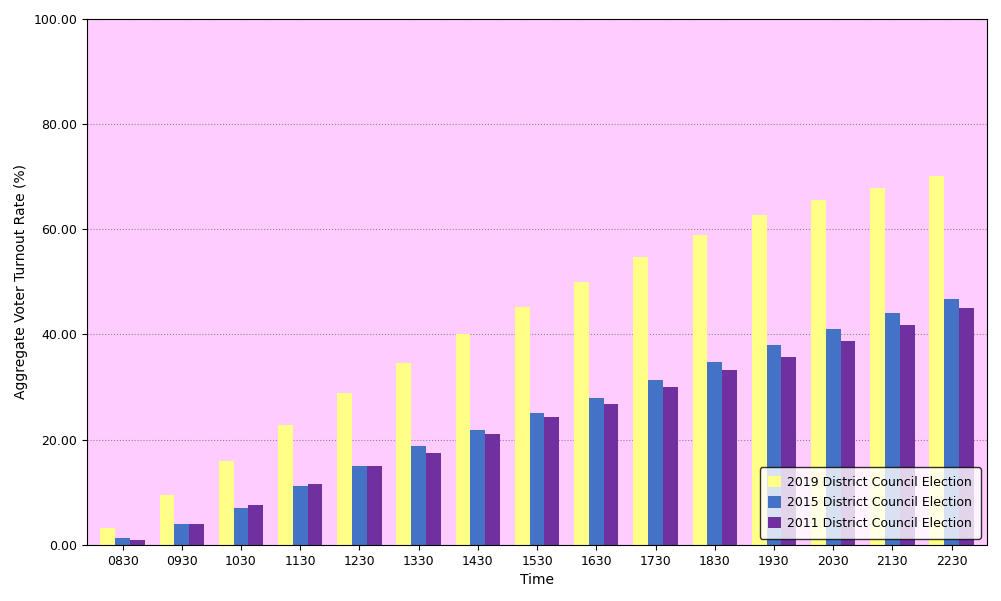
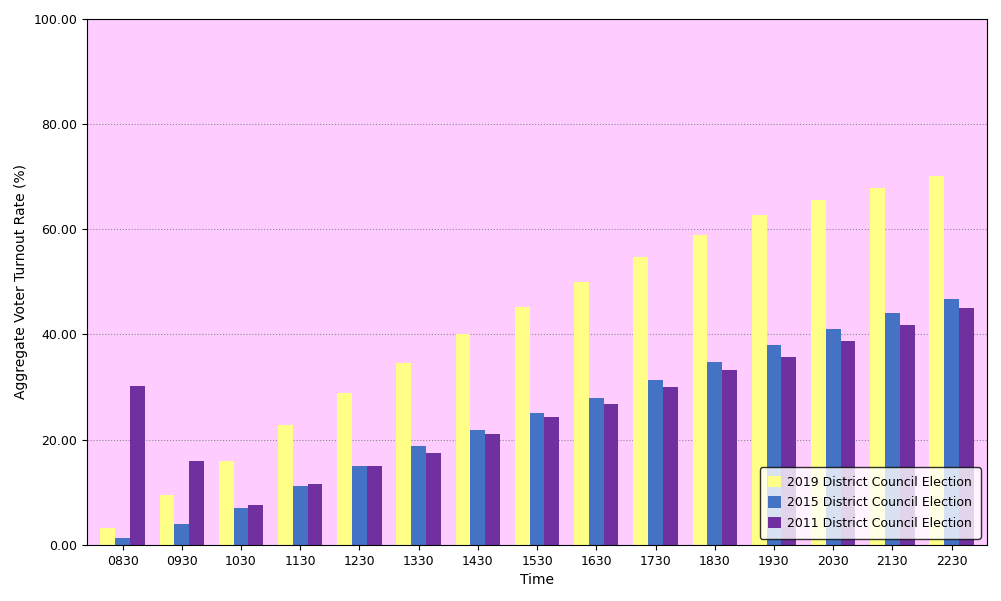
2011 District Council Election/0830: 1.0 -> 30.2
2011 District Council Election/0930: 4.0 -> 16.0
